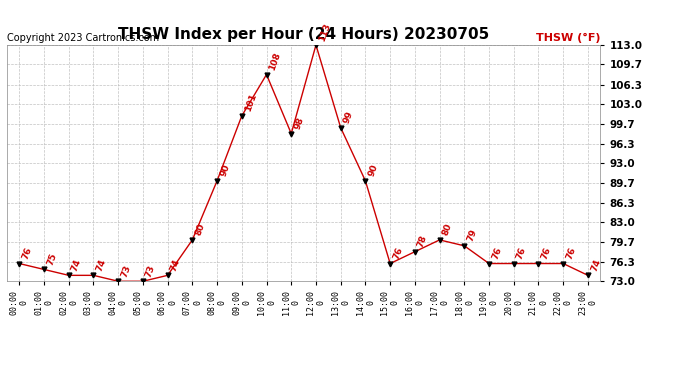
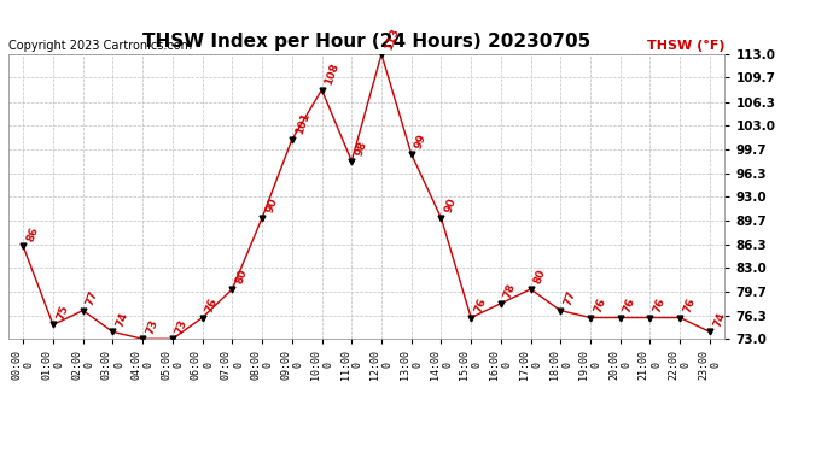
00:00 0: 76 -> 86
02:00 0: 74 -> 77
06:00 0: 74 -> 76
18:00 0: 79 -> 77
